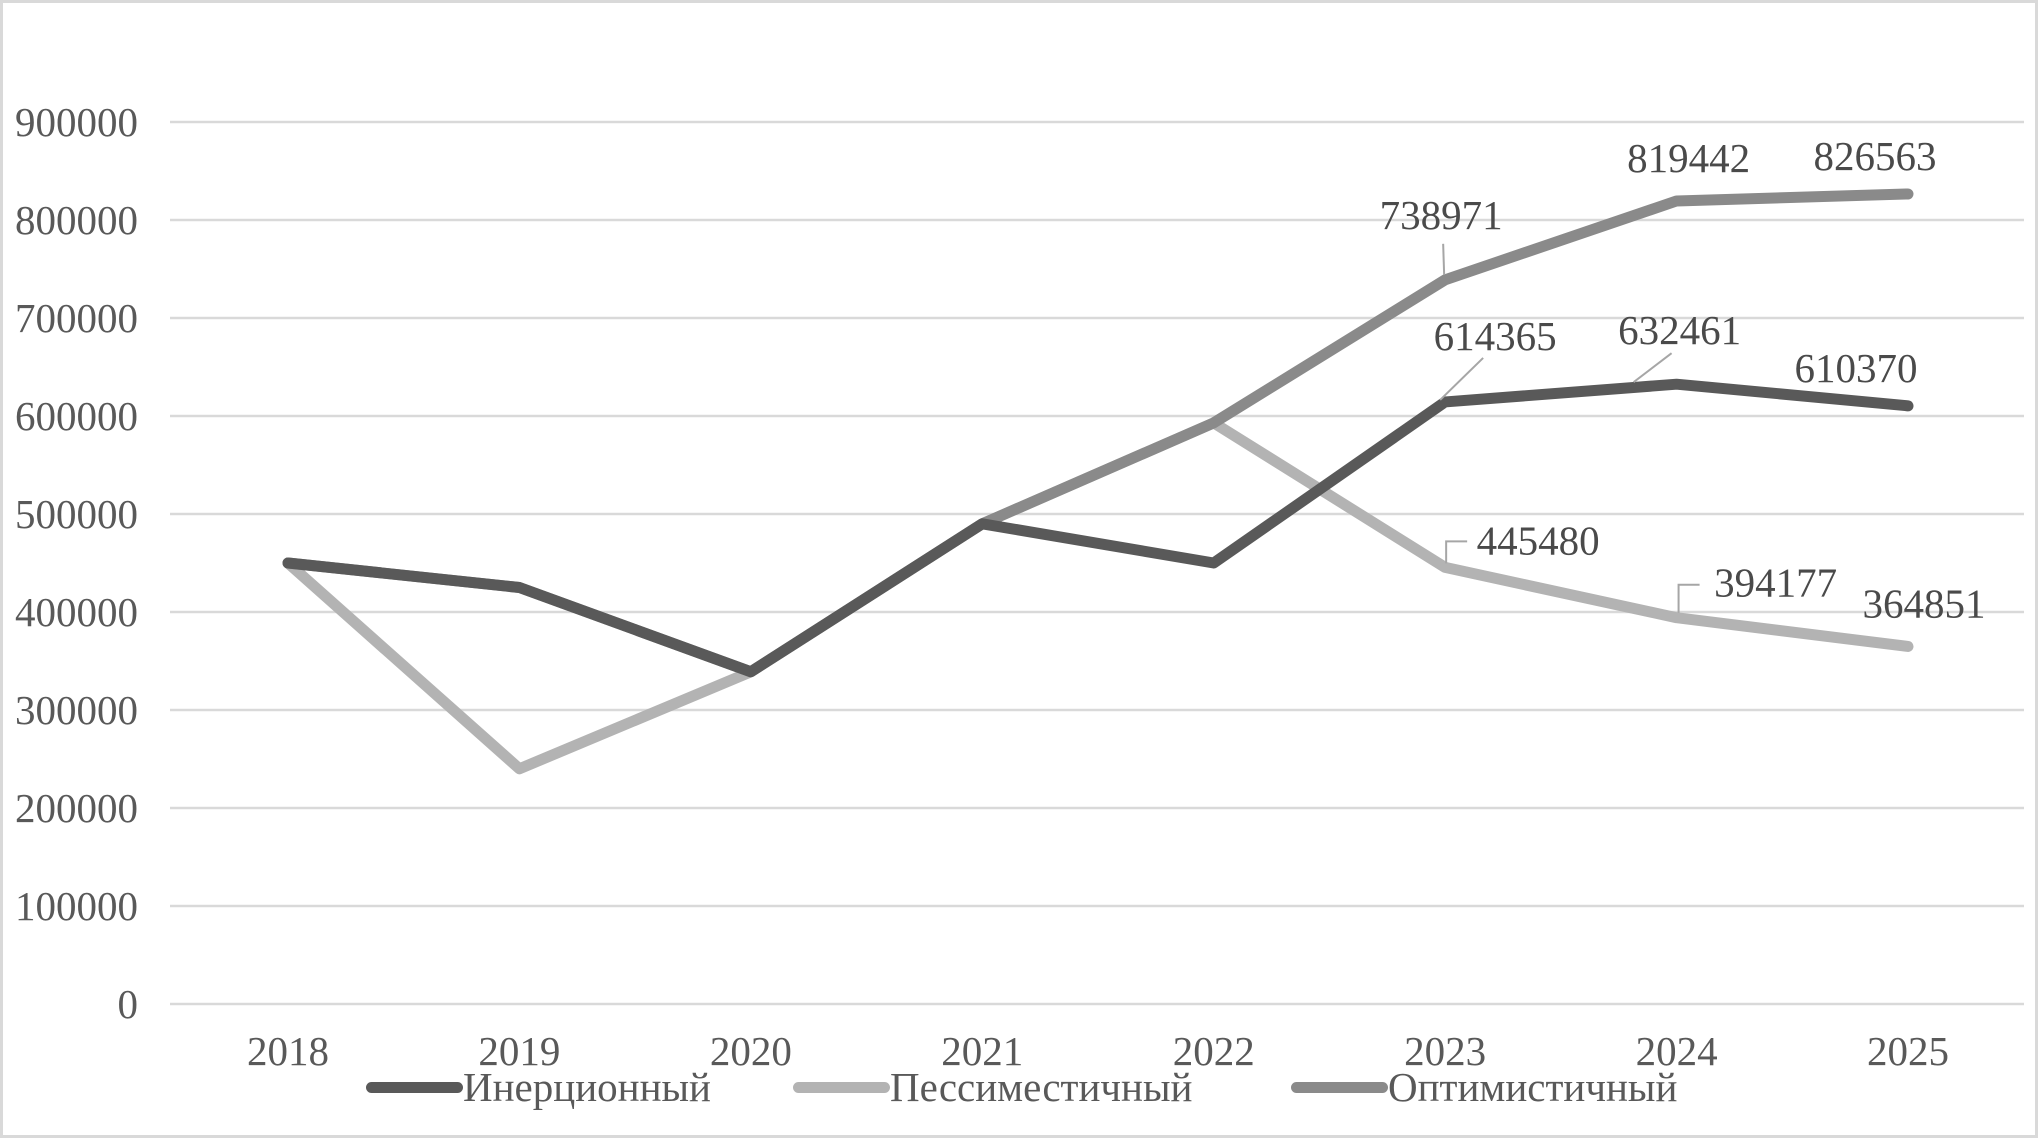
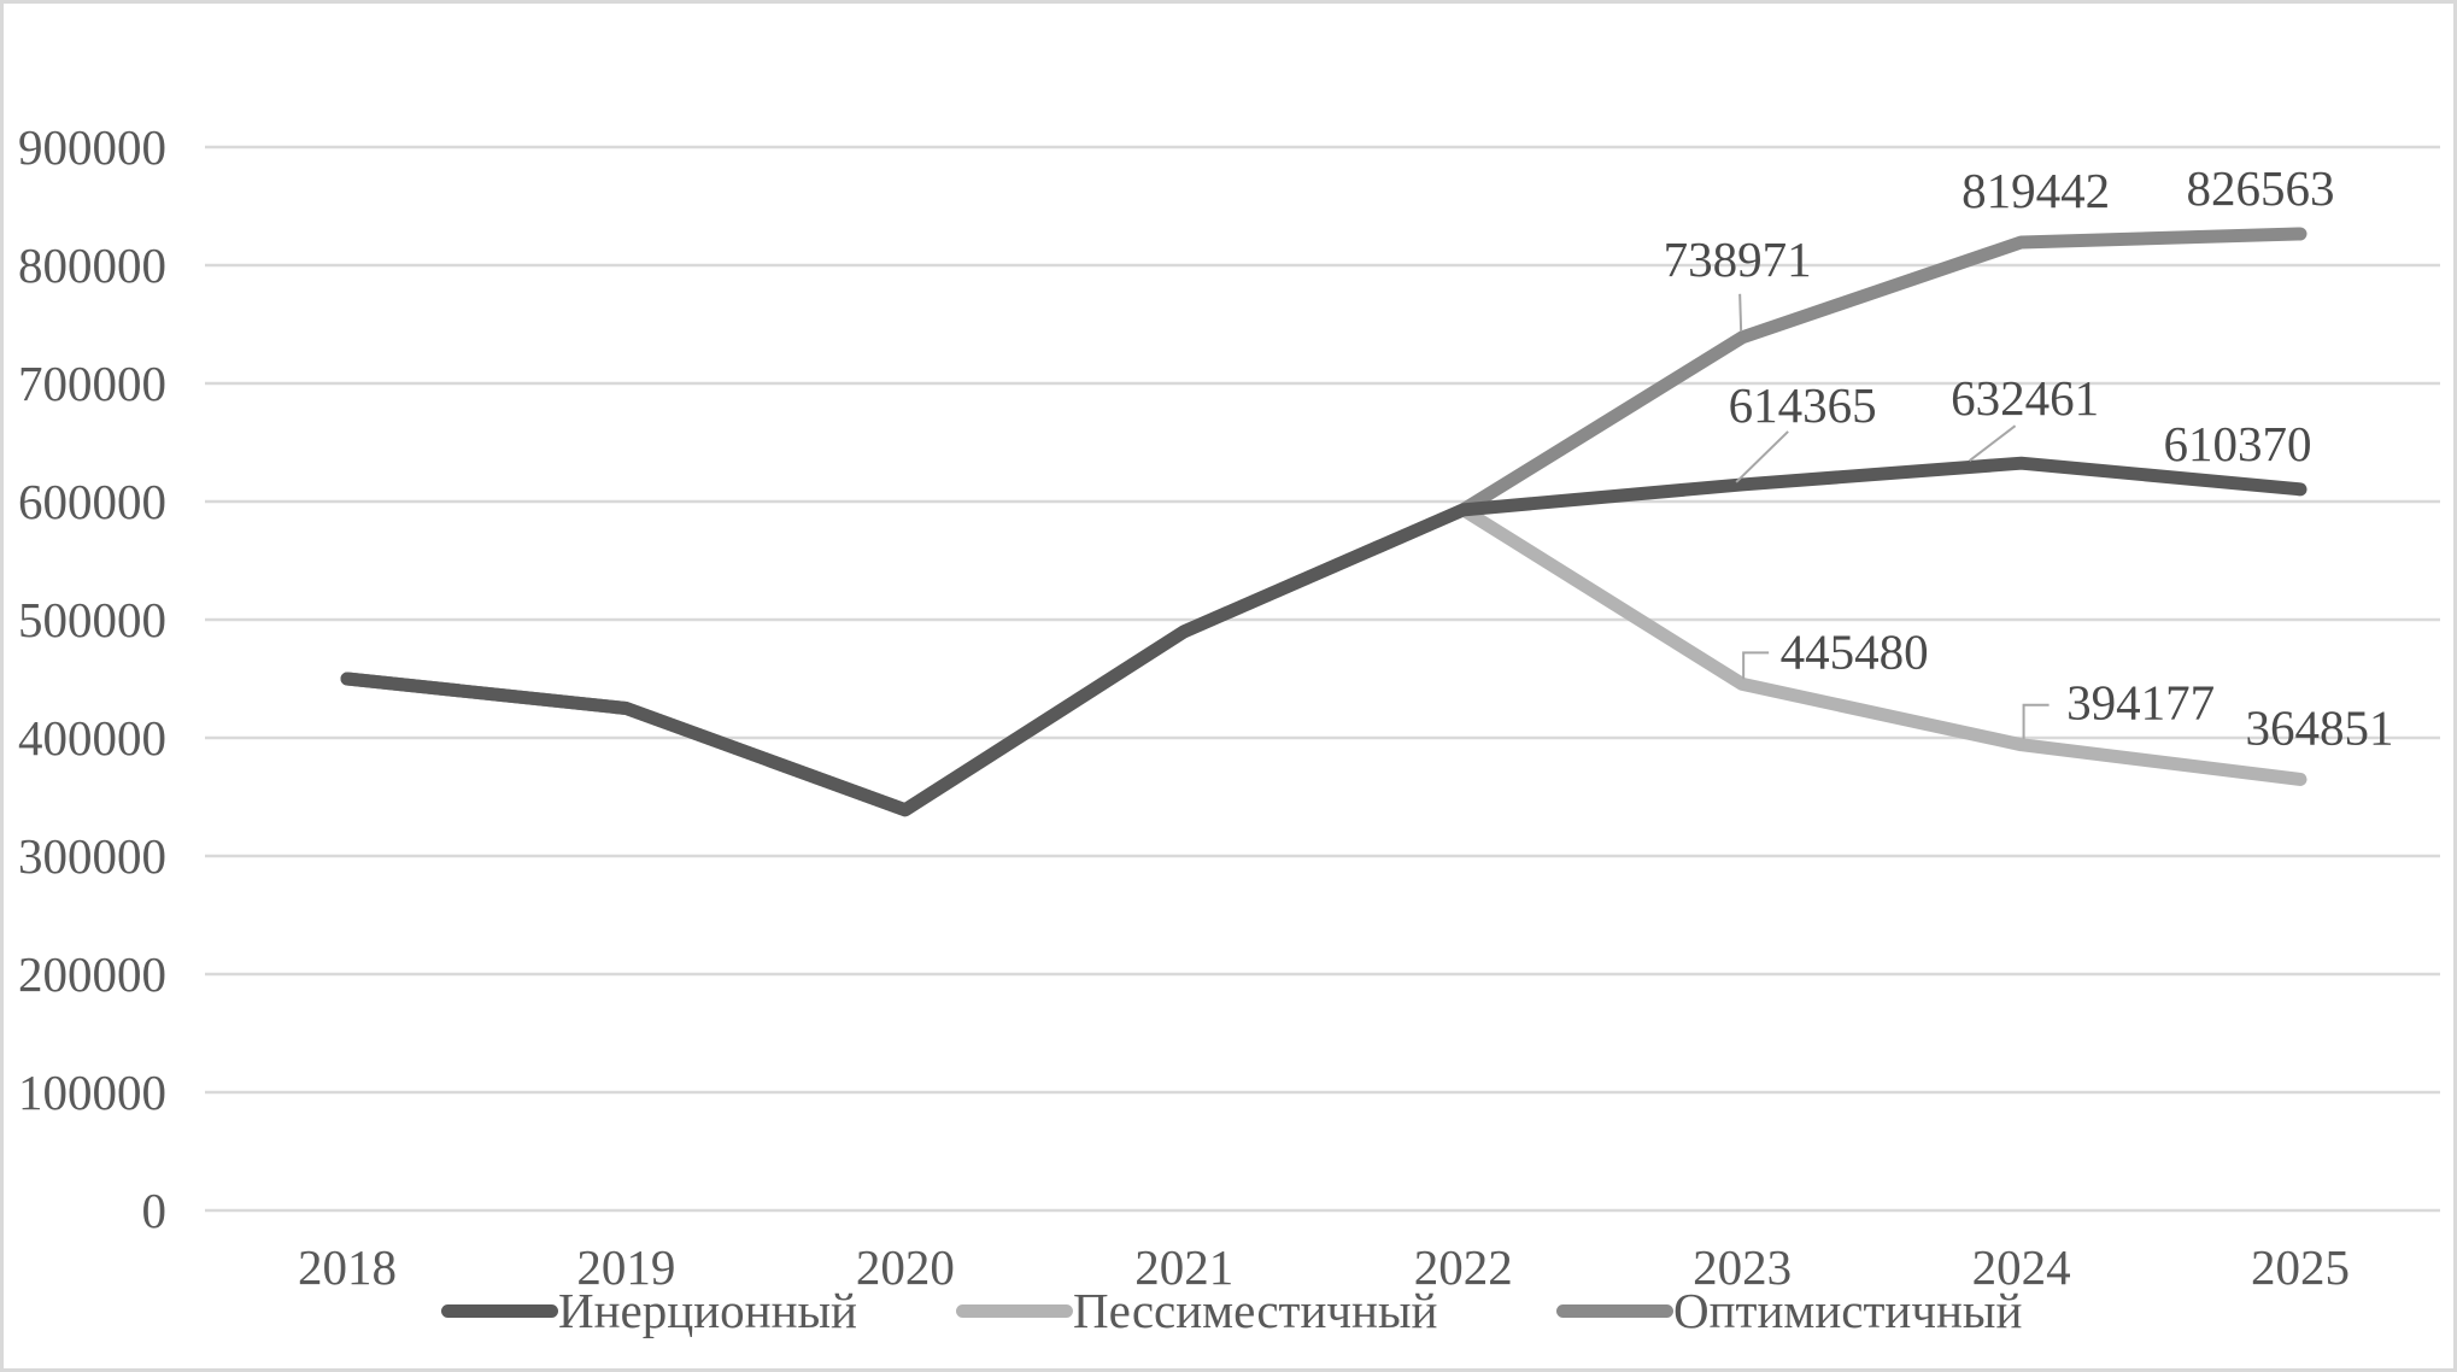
Пессиместичный/2019: 240000 -> 420000
Инерционный/2022: 450000 -> 590000
